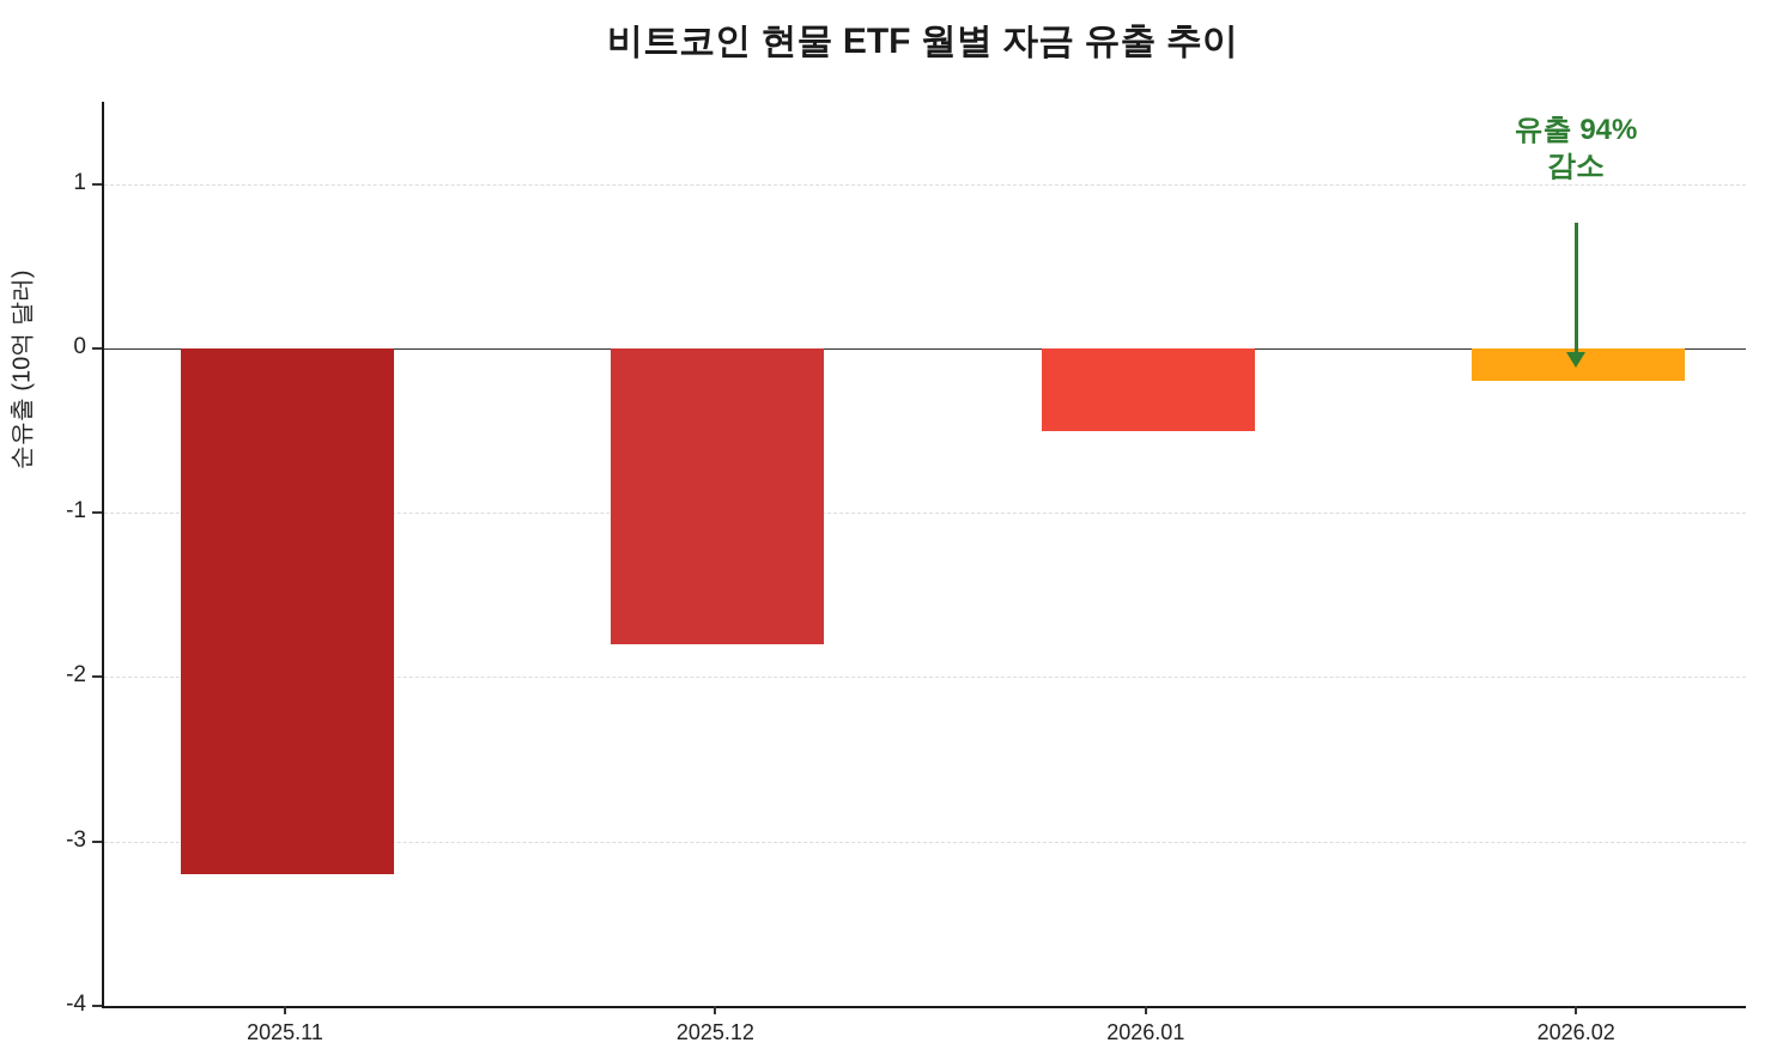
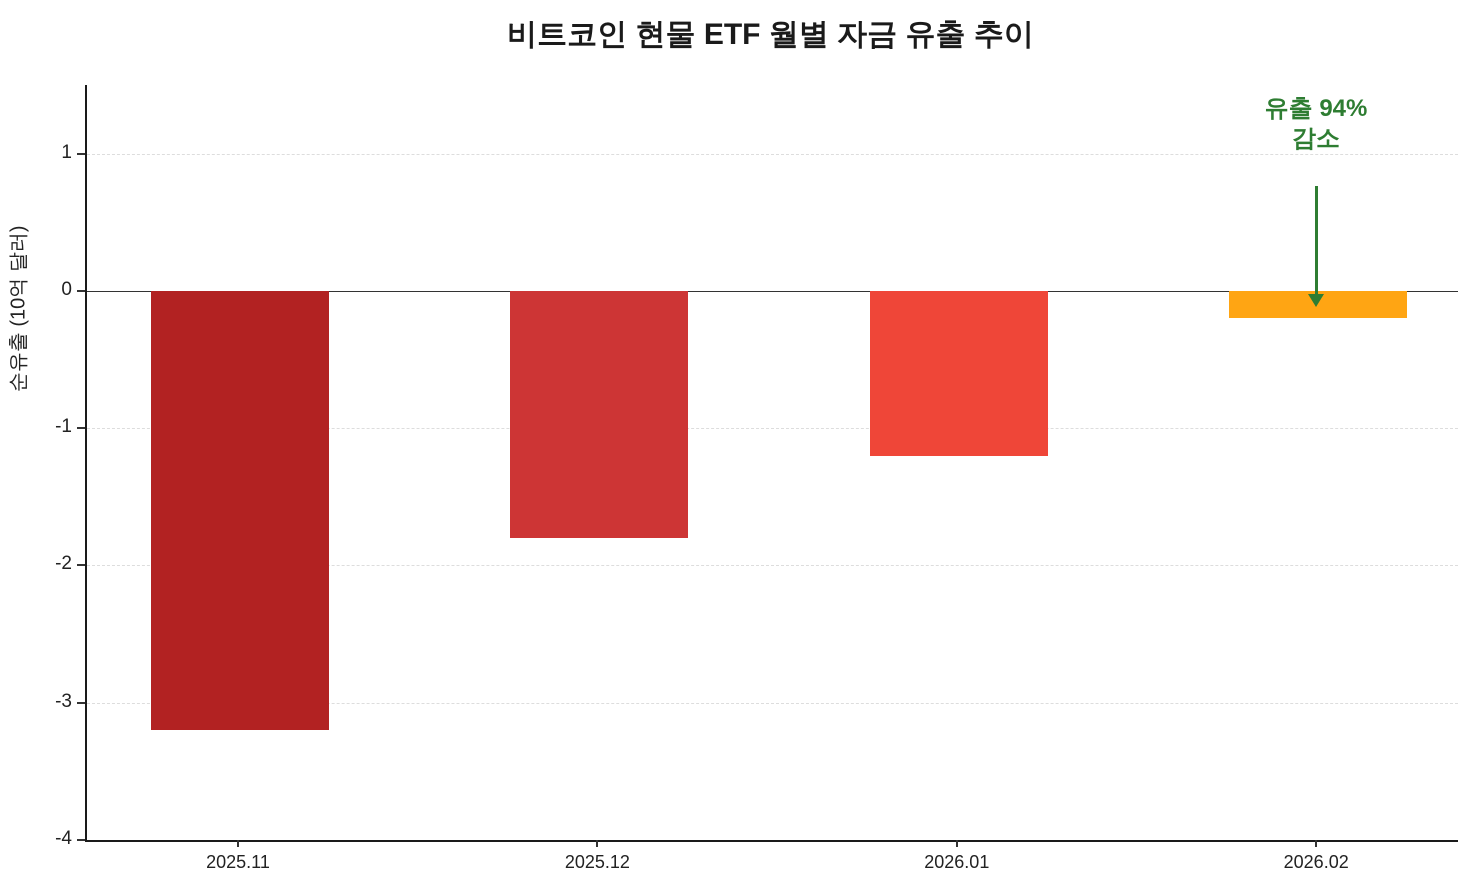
2026.01: -0.5 -> -1.2
